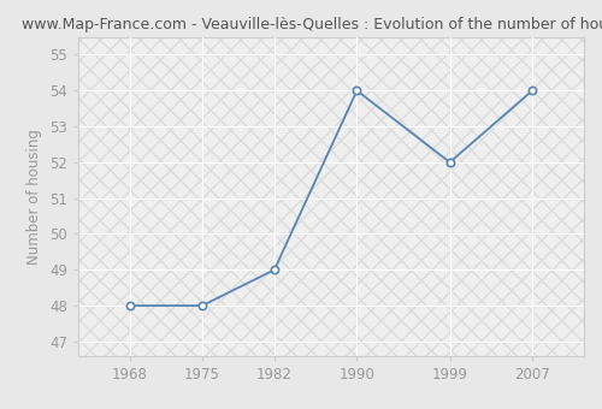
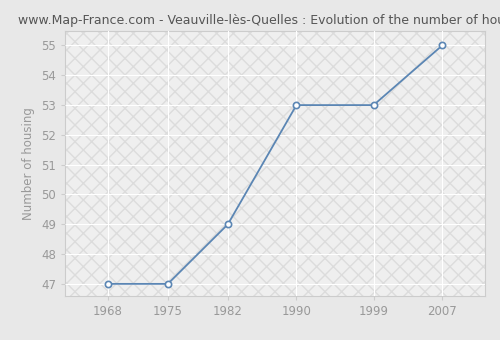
1968: 48 -> 47
1975: 48 -> 47
1990: 54 -> 53
1999: 52 -> 53
2007: 54 -> 55
